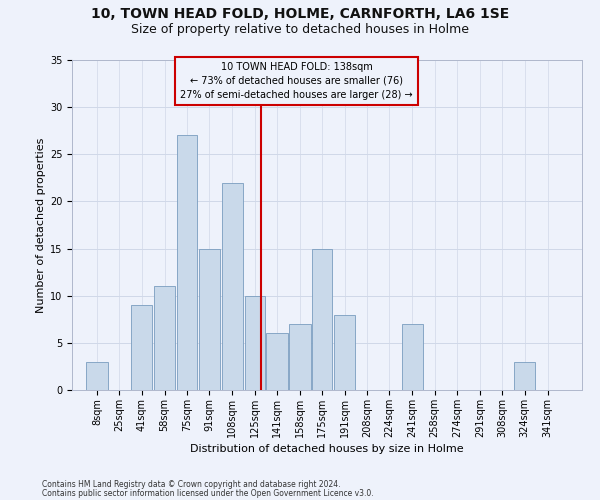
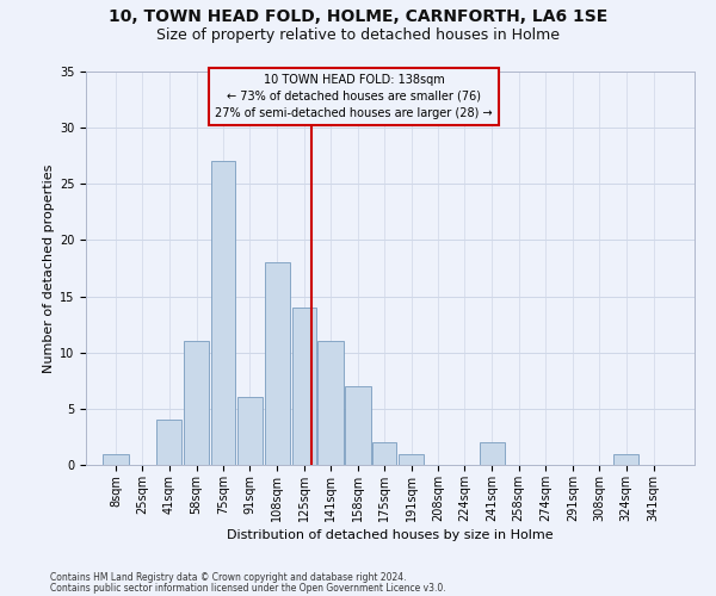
8sqm: 3 -> 1
41sqm: 9 -> 4
91sqm: 15 -> 6
108sqm: 22 -> 18
125sqm: 10 -> 14
141sqm: 6 -> 11
175sqm: 15 -> 2
191sqm: 8 -> 1
241sqm: 7 -> 2
324sqm: 3 -> 1
